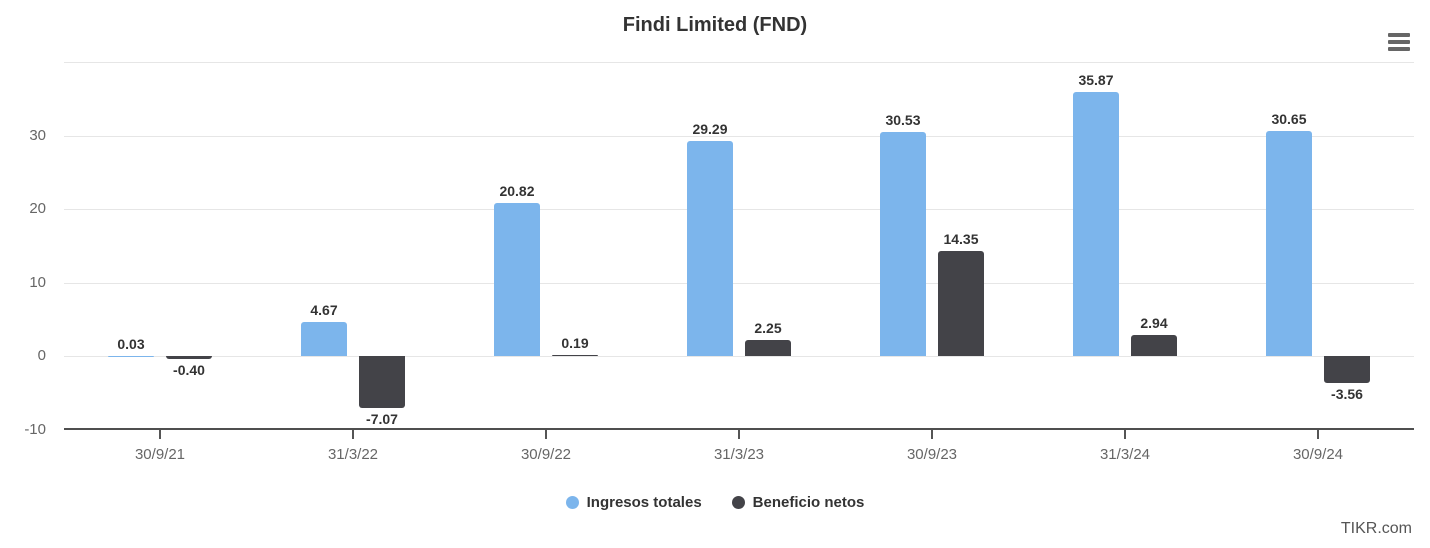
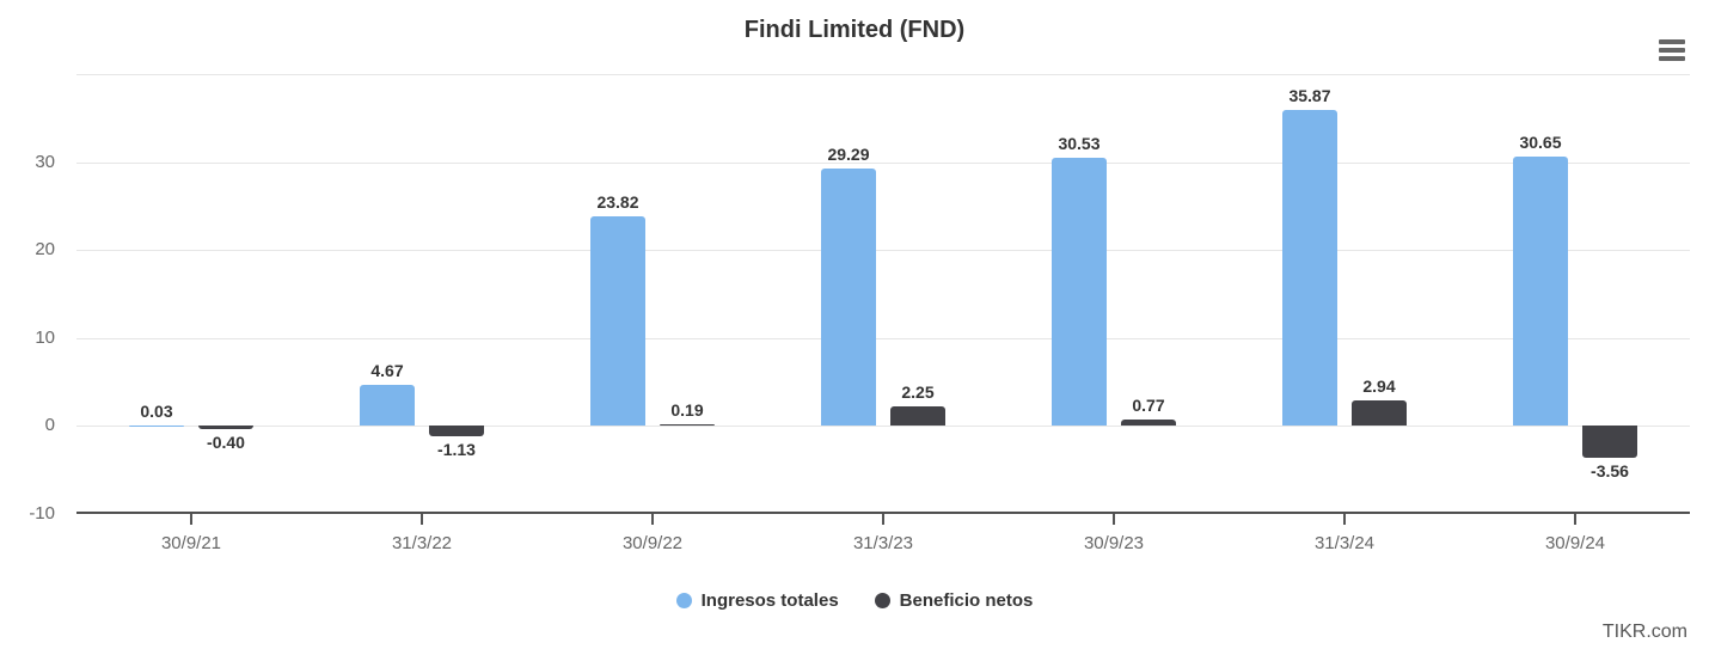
Beneficio netos/31/3/22: -7.07 -> -1.13
Ingresos totales/30/9/22: 20.82 -> 23.82
Beneficio netos/30/9/23: 14.35 -> 0.77
